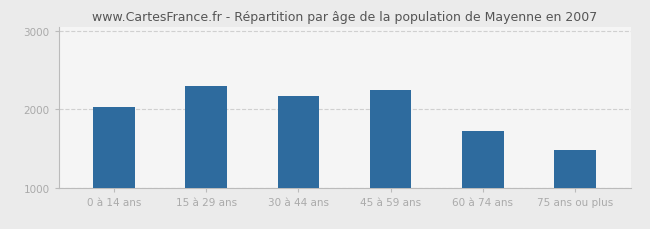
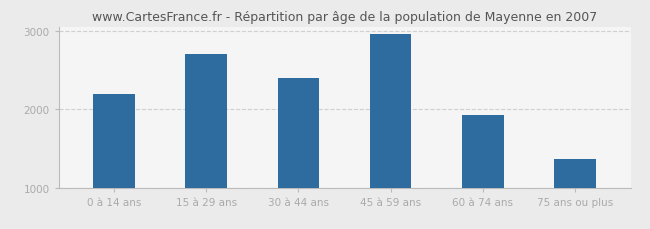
0 à 14 ans: 2020 -> 2190
15 à 29 ans: 2300 -> 2700
30 à 44 ans: 2160 -> 2390
45 à 59 ans: 2240 -> 2960
60 à 74 ans: 1720 -> 1920
75 ans ou plus: 1480 -> 1360
